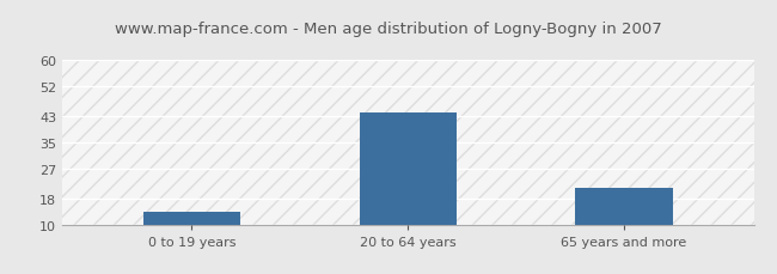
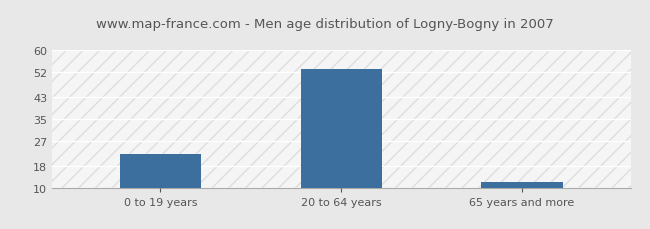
0 to 19 years: 14 -> 22
20 to 64 years: 44 -> 53
65 years and more: 21 -> 12
